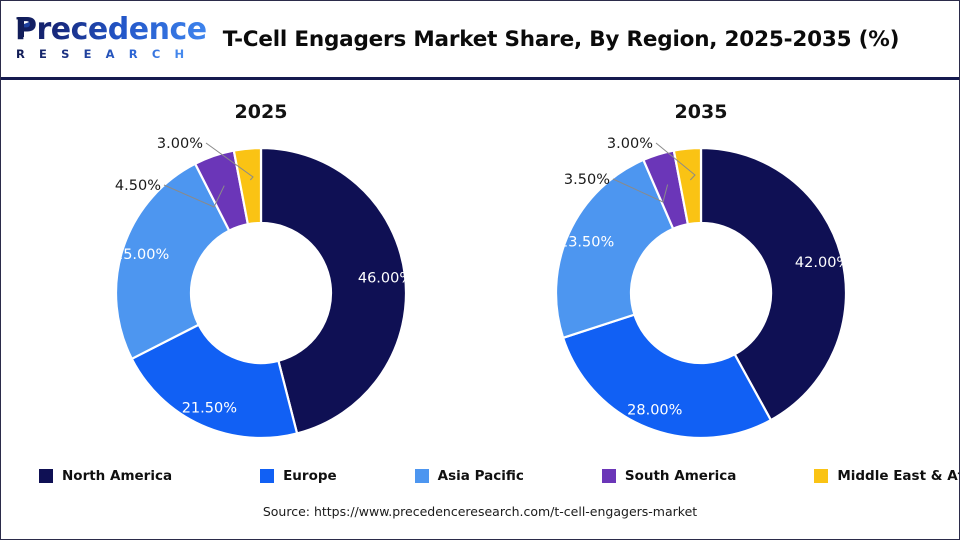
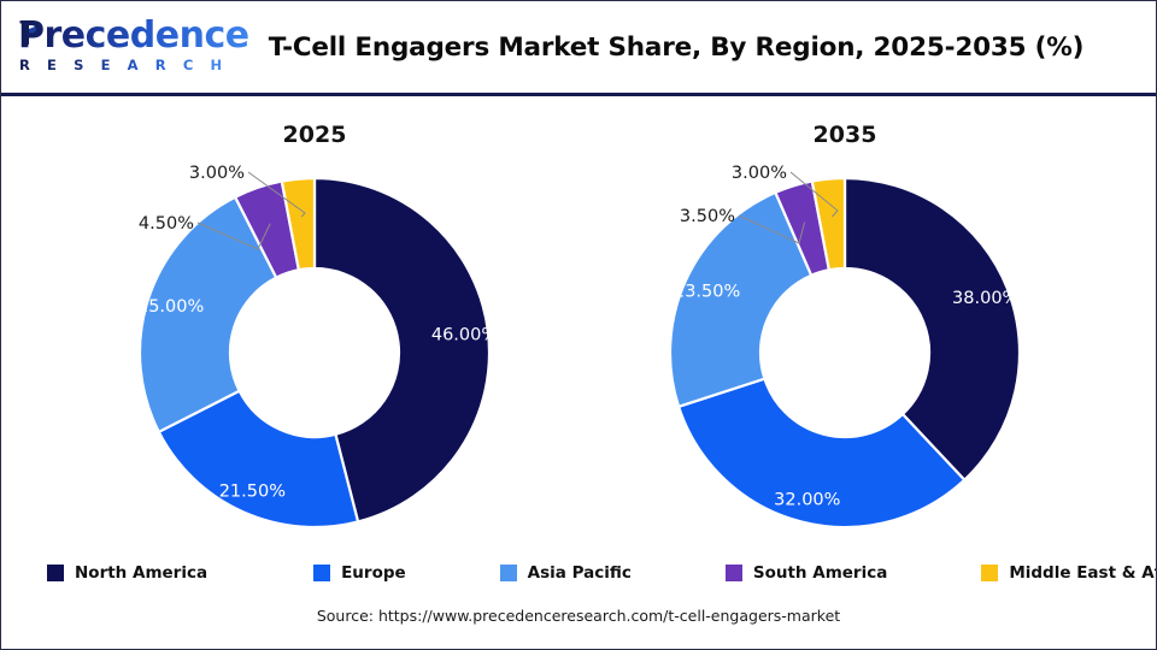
2035/North America: 42.00% -> 38.00%
2035/Europe: 28.00% -> 32.00%
